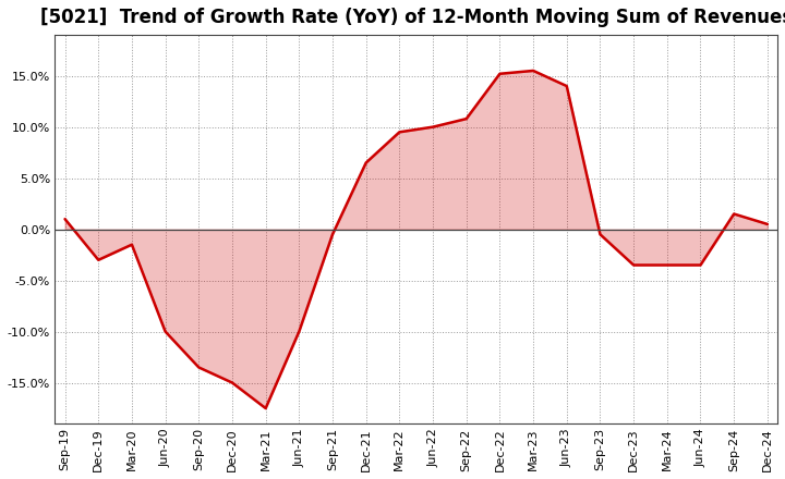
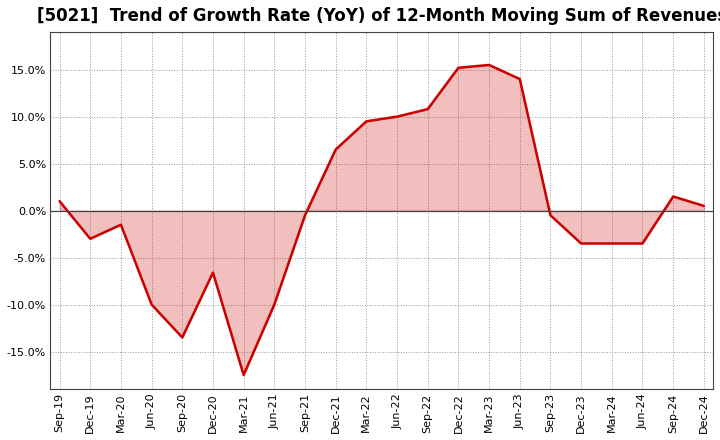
Dec-20: -15.0% -> -6.6%
